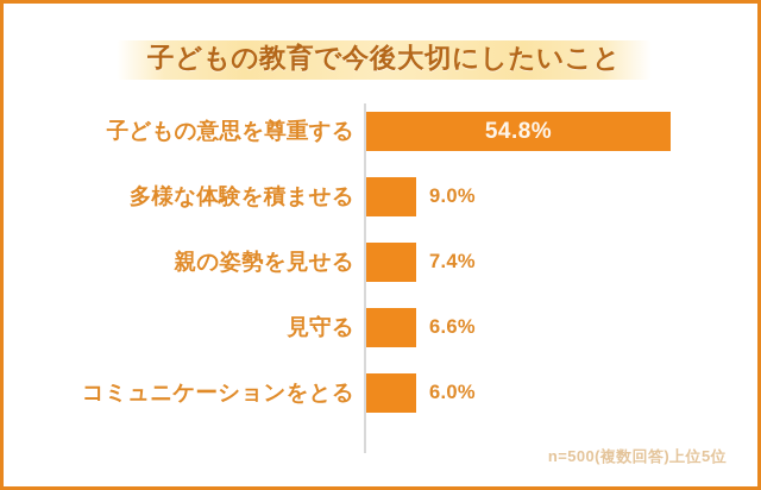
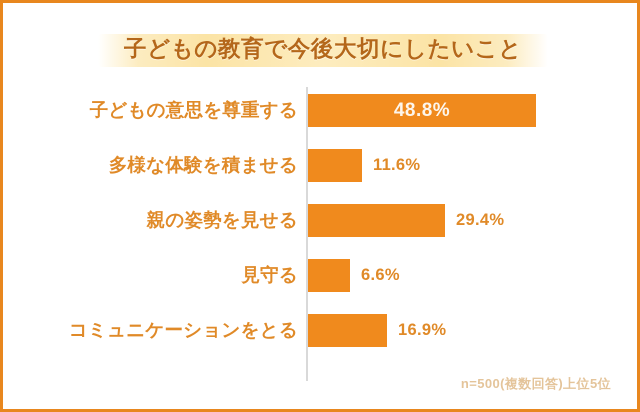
子どもの意思を尊重する: 54.8% -> 48.8%
多様な体験を積ませる: 9.0% -> 11.6%
親の姿勢を見せる: 7.4% -> 29.4%
コミュニケーションをとる: 6.0% -> 16.9%
